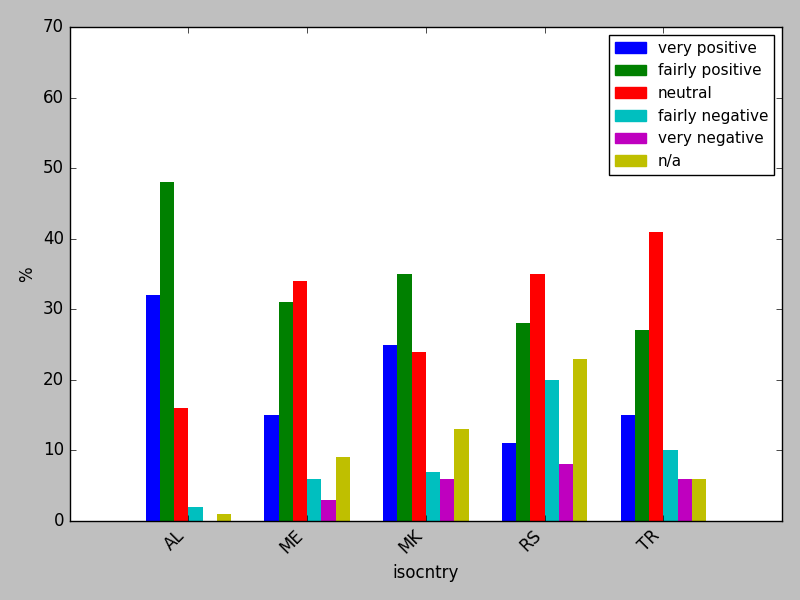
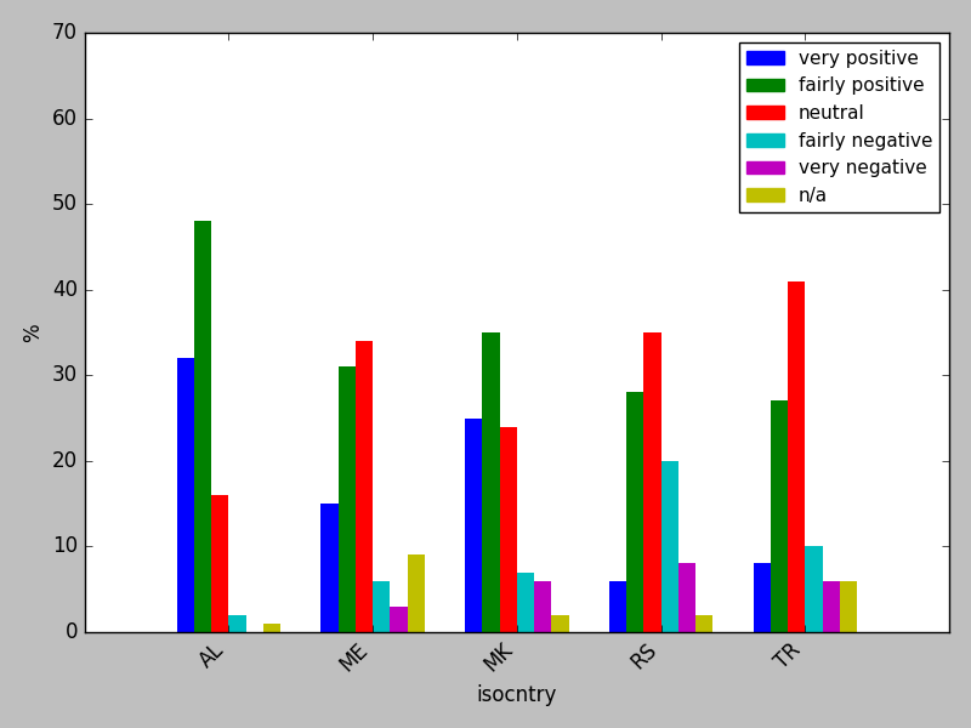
n/a/MK: 13 -> 2
very positive/RS: 11 -> 6
n/a/RS: 23 -> 2
very positive/TR: 15 -> 8
